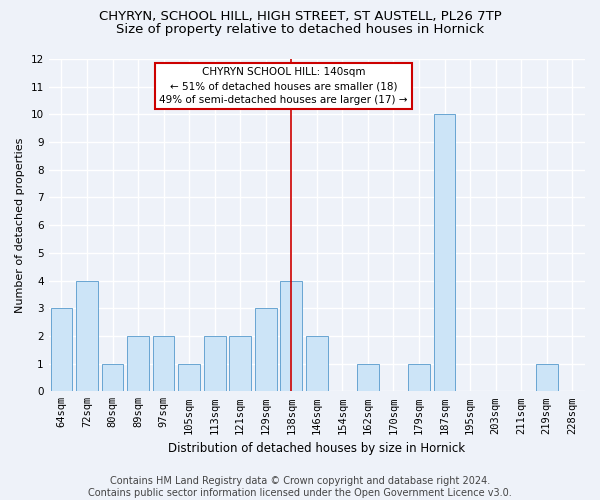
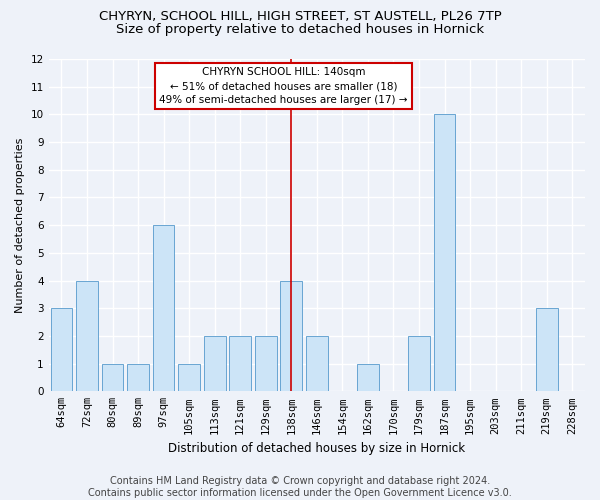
89sqm: 2 -> 1
97sqm: 2 -> 6
129sqm: 3 -> 2
179sqm: 1 -> 2
219sqm: 1 -> 3
